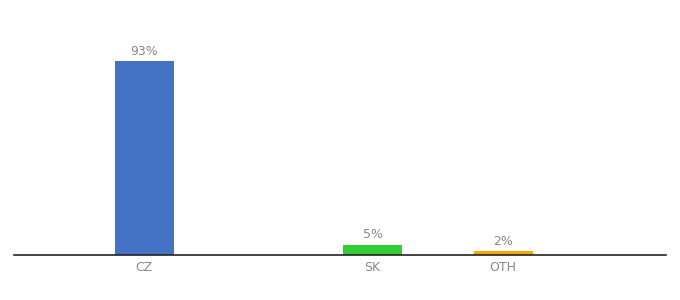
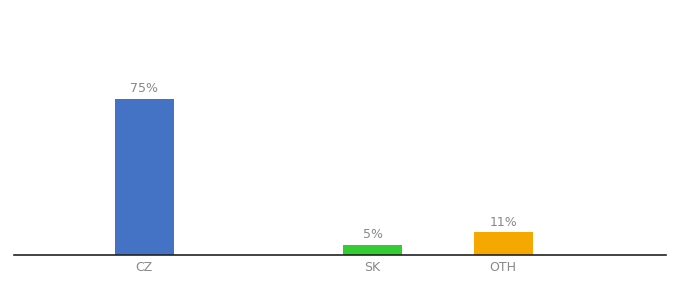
CZ: 93% -> 75%
OTH: 2% -> 11%
